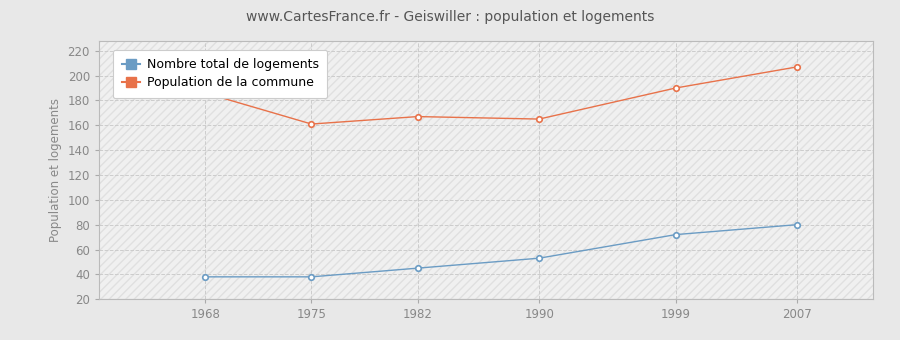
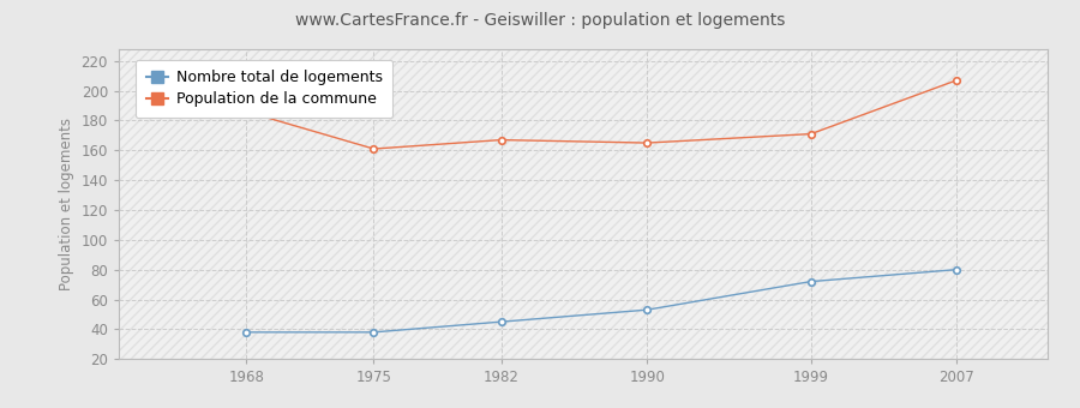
Population de la commune/1999: 190 -> 171
